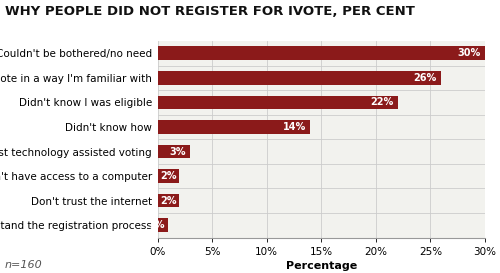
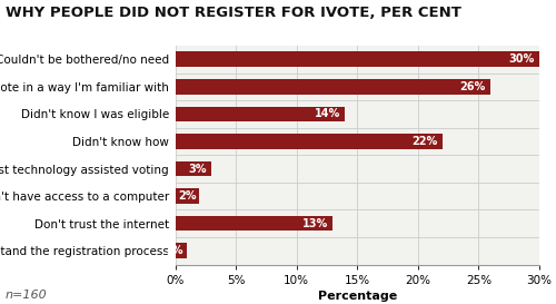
Didn't know I was eligible: 22% -> 14%
Didn't know how: 14% -> 22%
Don't trust the internet: 2% -> 13%
